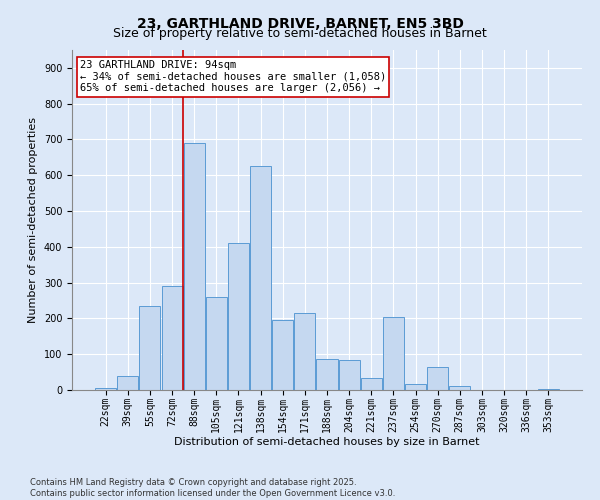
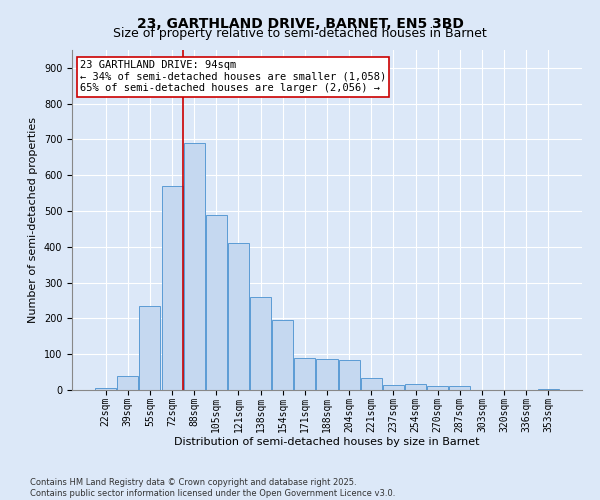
72sqm: 290 -> 570
105sqm: 260 -> 490
138sqm: 625 -> 260
171sqm: 215 -> 90
237sqm: 205 -> 13
270sqm: 65 -> 11
